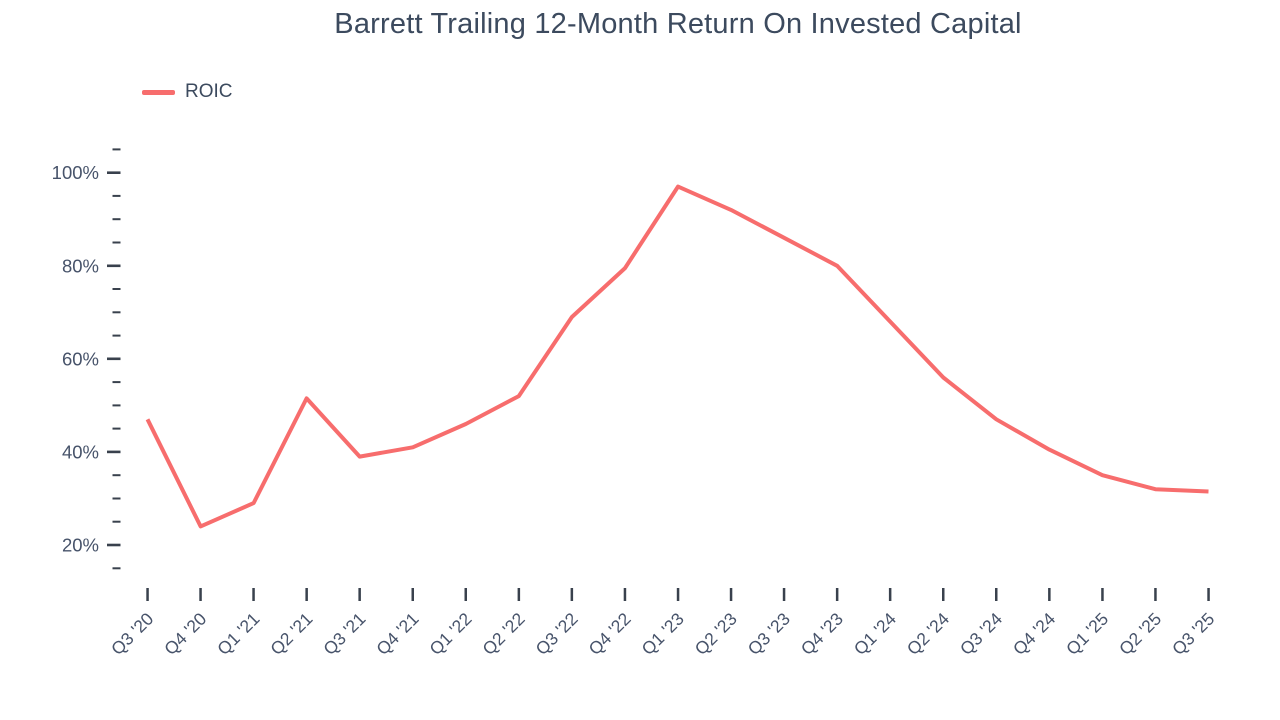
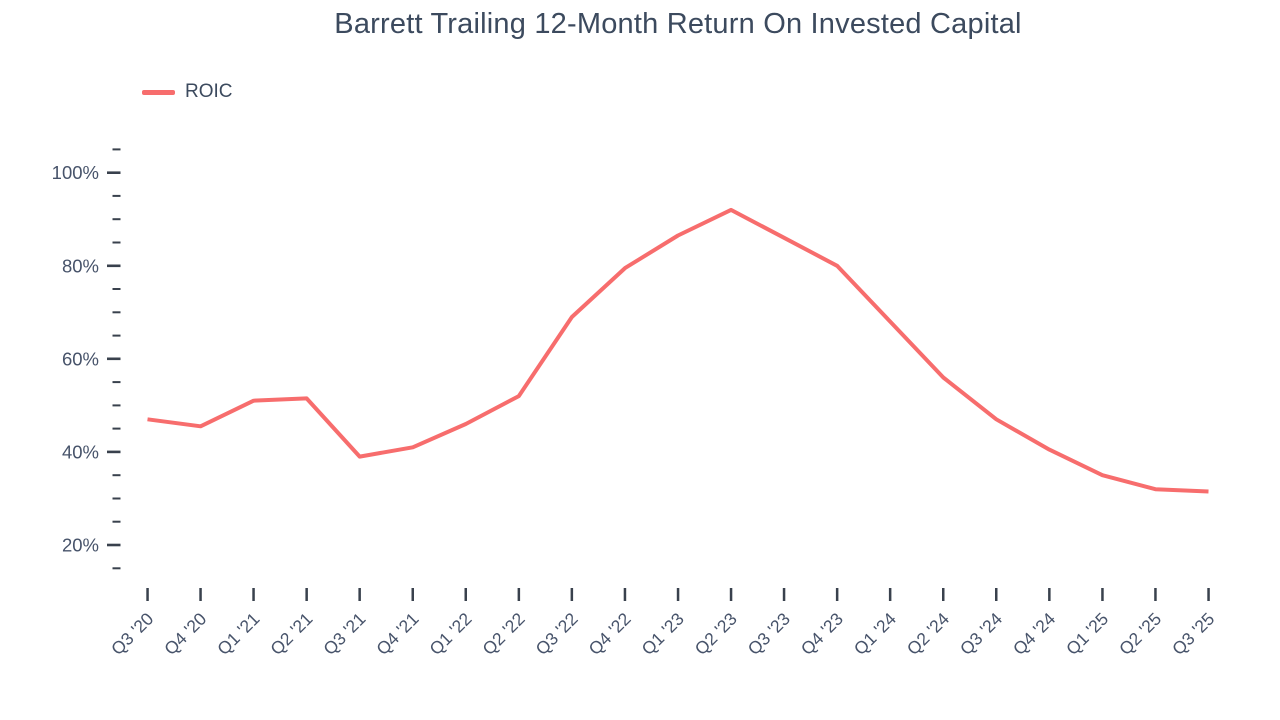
Q4 '20: 24% -> 46%
Q1 '21: 29% -> 51%
Q1 '23: 97% -> 86%
